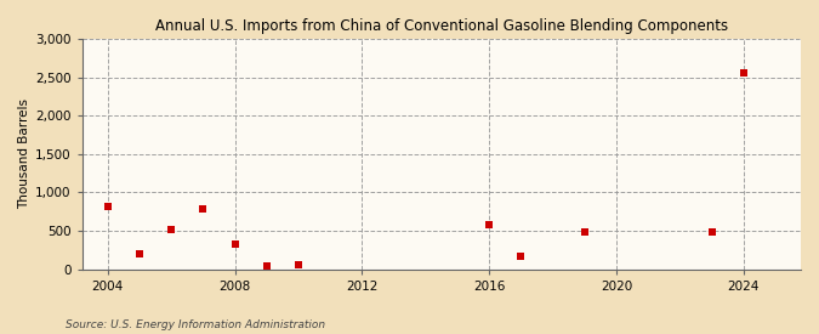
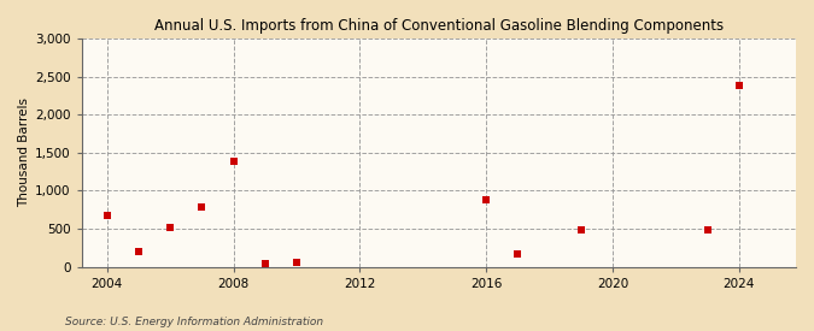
2004: 820 -> 680
2008: 320 -> 1,380
2016: 580 -> 880
2024: 2,560 -> 2,380
